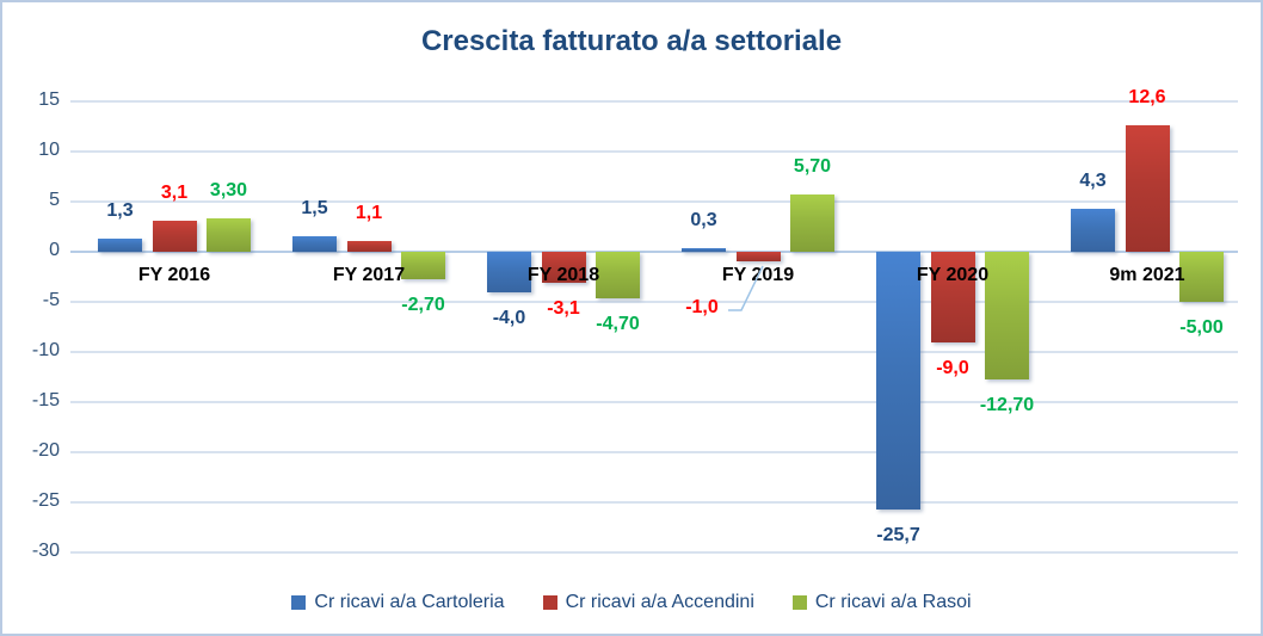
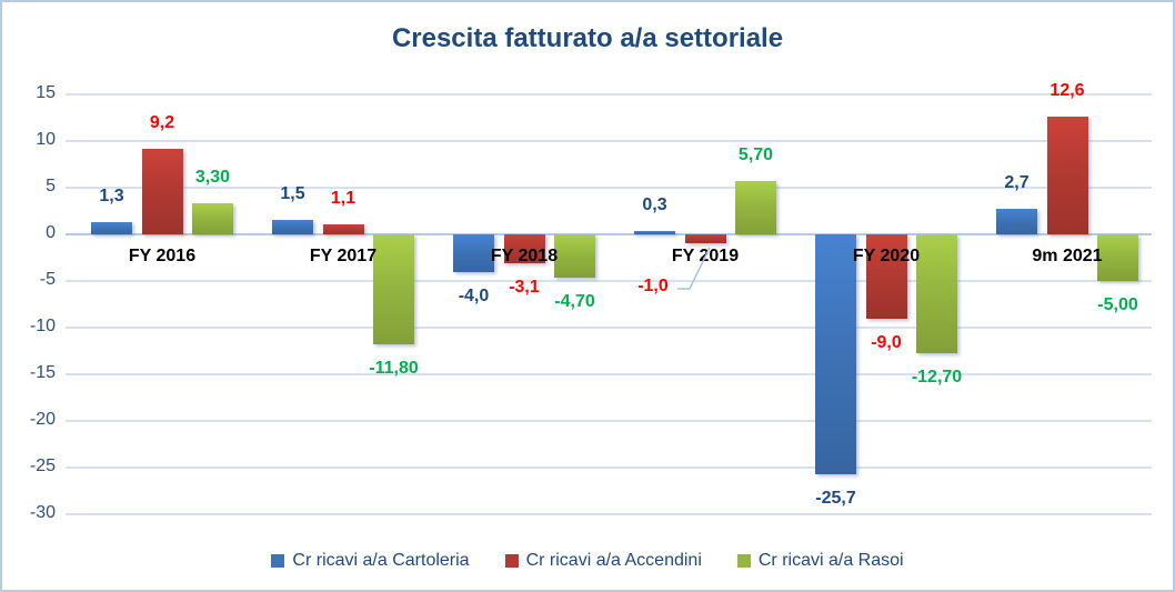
Cr ricavi a/a Accendini/FY 2016: 3,1 -> 9,2
Cr ricavi a/a Rasoi/FY 2017: -2,70 -> -11,80
Cr ricavi a/a Cartoleria/9m 2021: 4,3 -> 2,7
